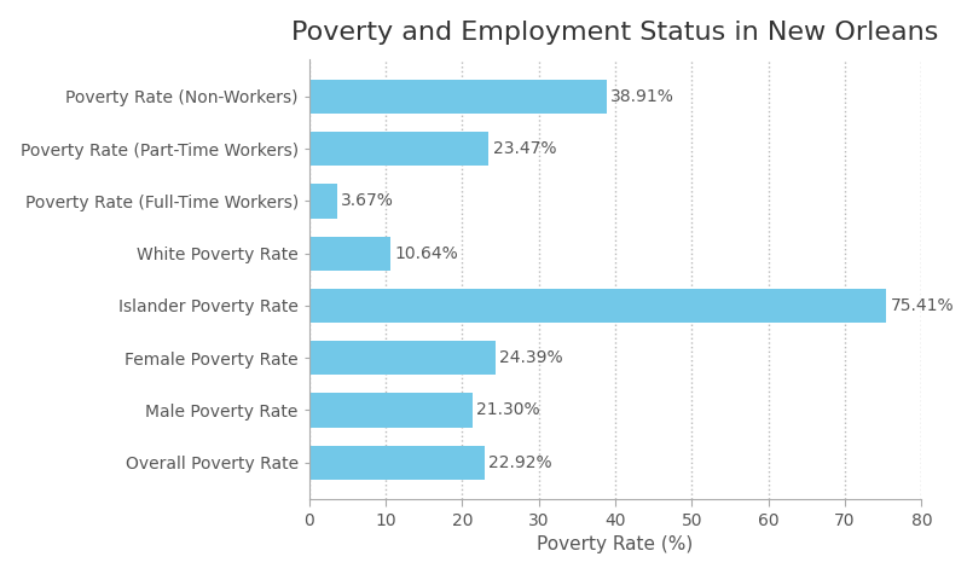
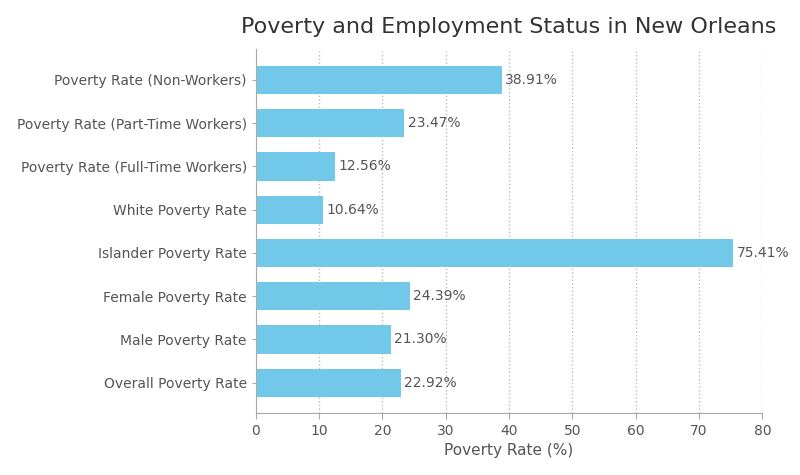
Poverty Rate (Full-Time Workers): 3.67% -> 12.56%
